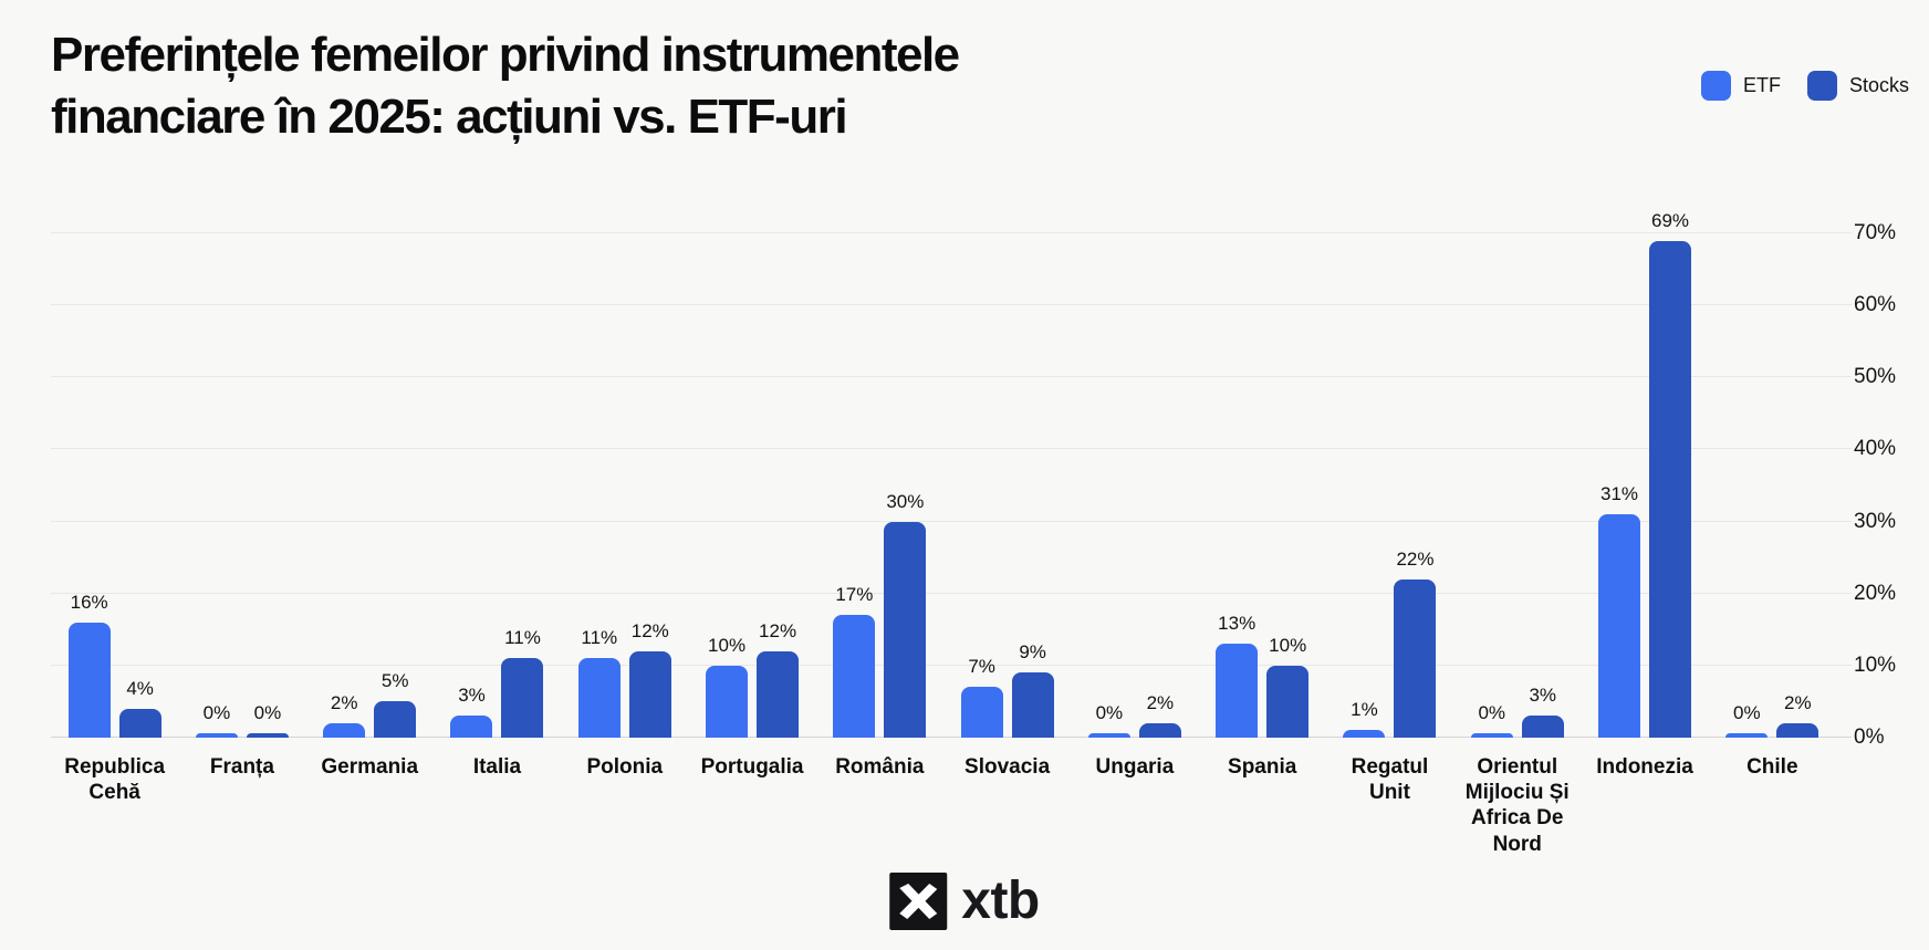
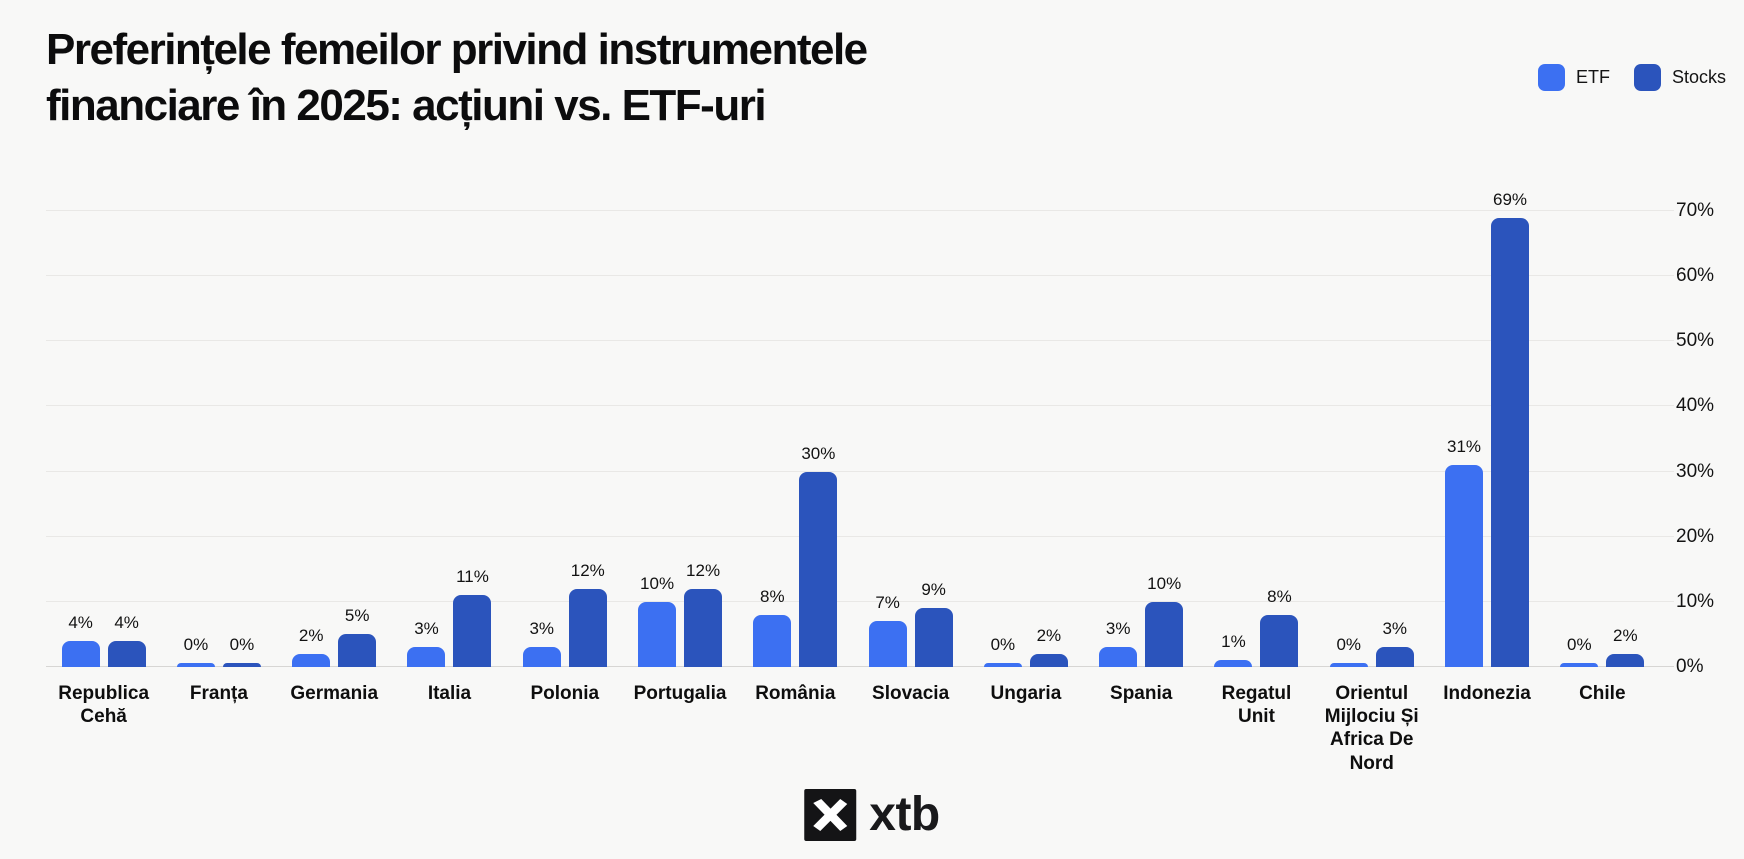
ETF/Republica Cehă: 16% -> 4%
ETF/Polonia: 11% -> 3%
ETF/România: 17% -> 8%
ETF/Spania: 13% -> 3%
Stocks/Regatul Unit: 22% -> 8%
